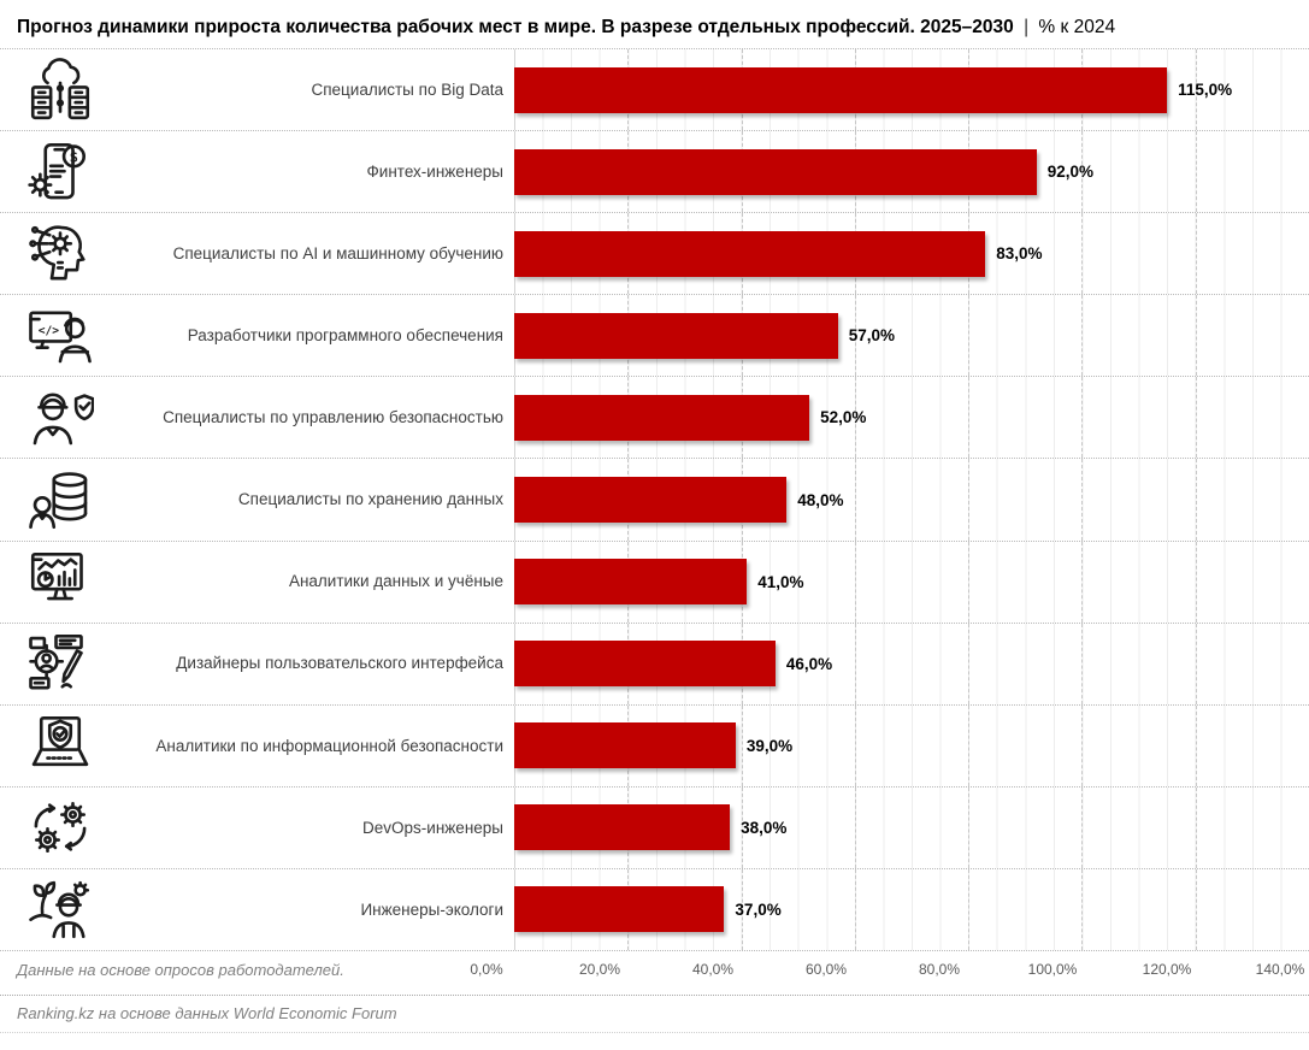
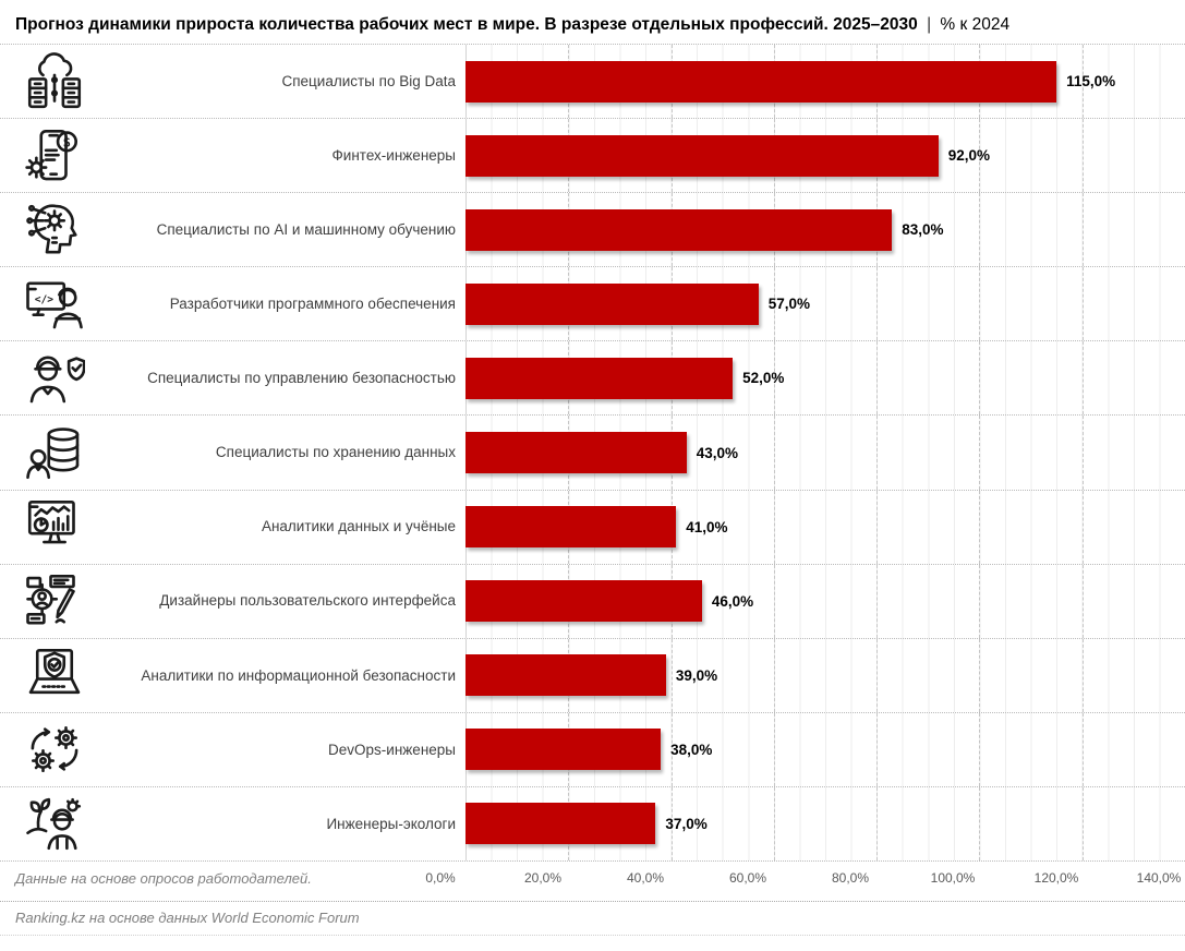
Специалисты по хранению данных: 48,0% -> 43,0%
